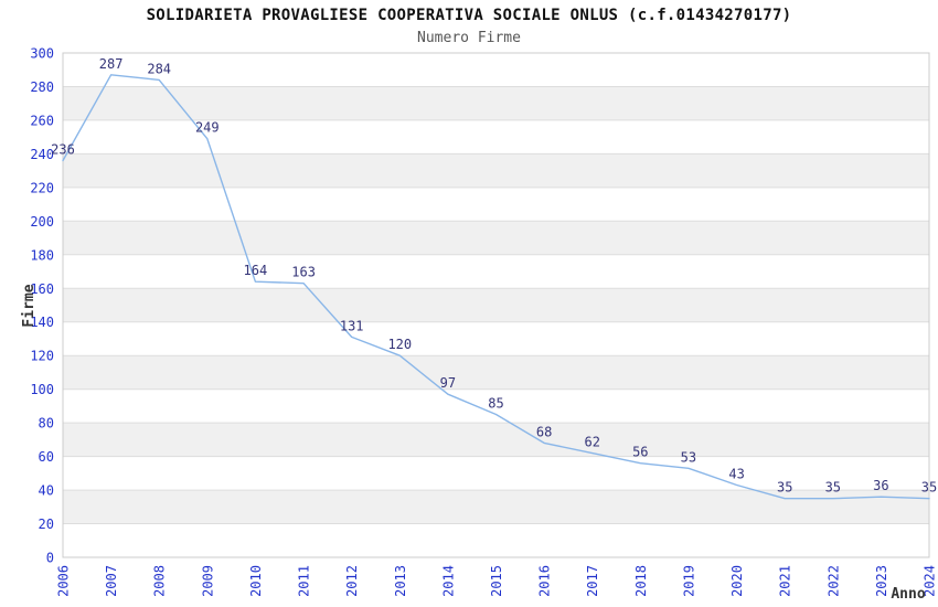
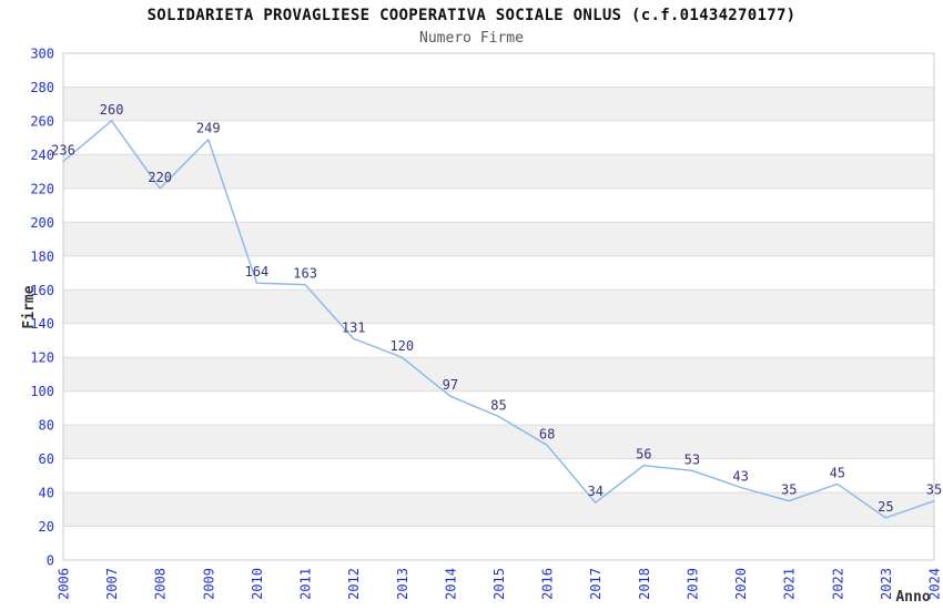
2007: 287 -> 260
2008: 284 -> 220
2017: 62 -> 34
2022: 35 -> 45
2023: 36 -> 25
